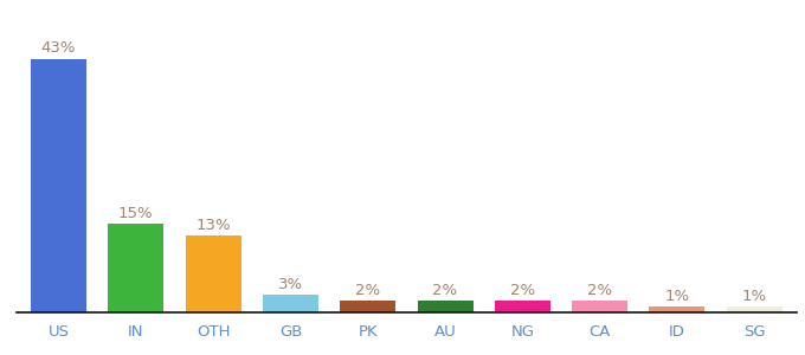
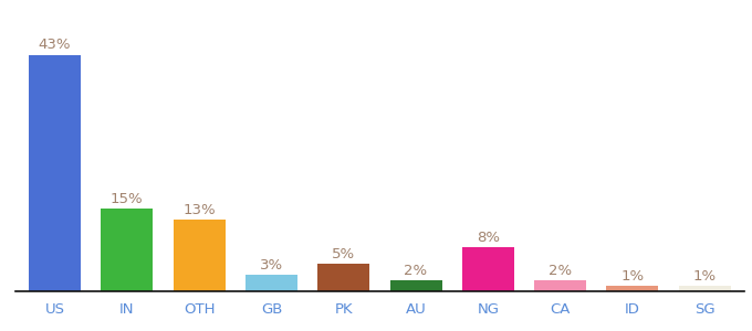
PK: 2% -> 5%
NG: 2% -> 8%
